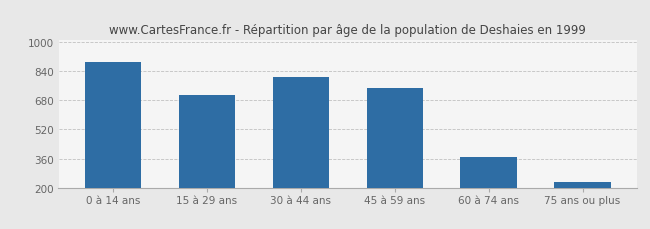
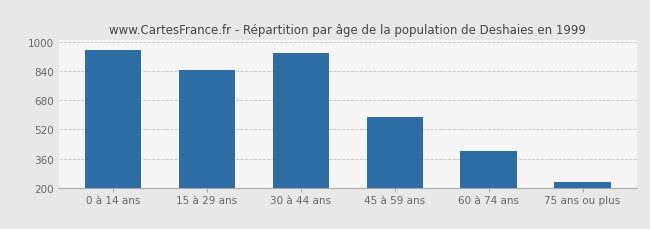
0 à 14 ans: 890 -> 960
15 à 29 ans: 710 -> 850
30 à 44 ans: 810 -> 940
45 à 59 ans: 750 -> 590
60 à 74 ans: 370 -> 400
